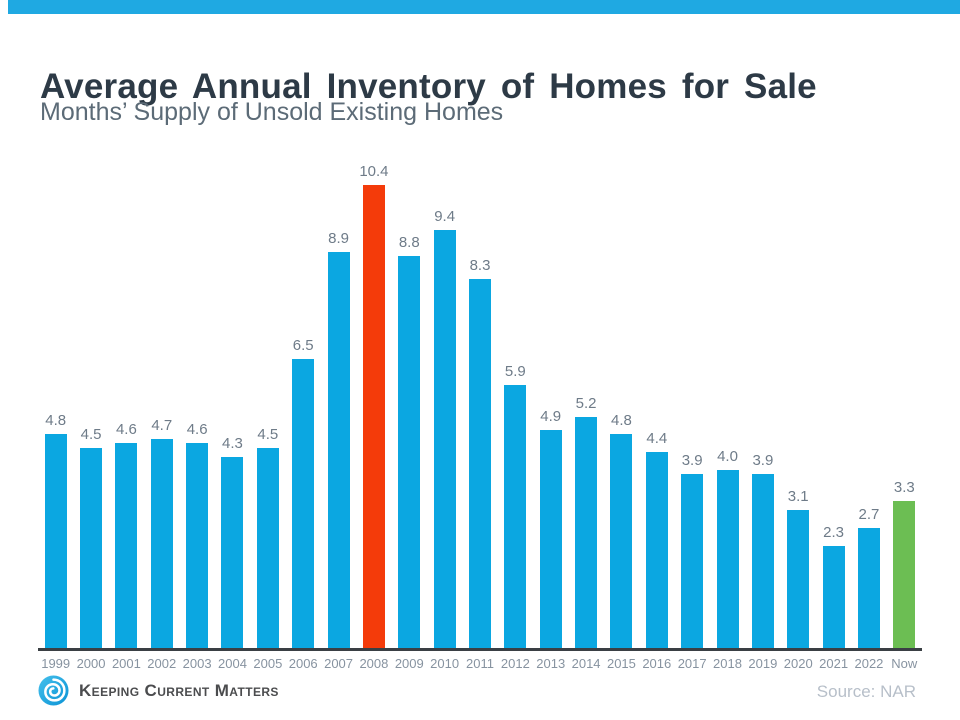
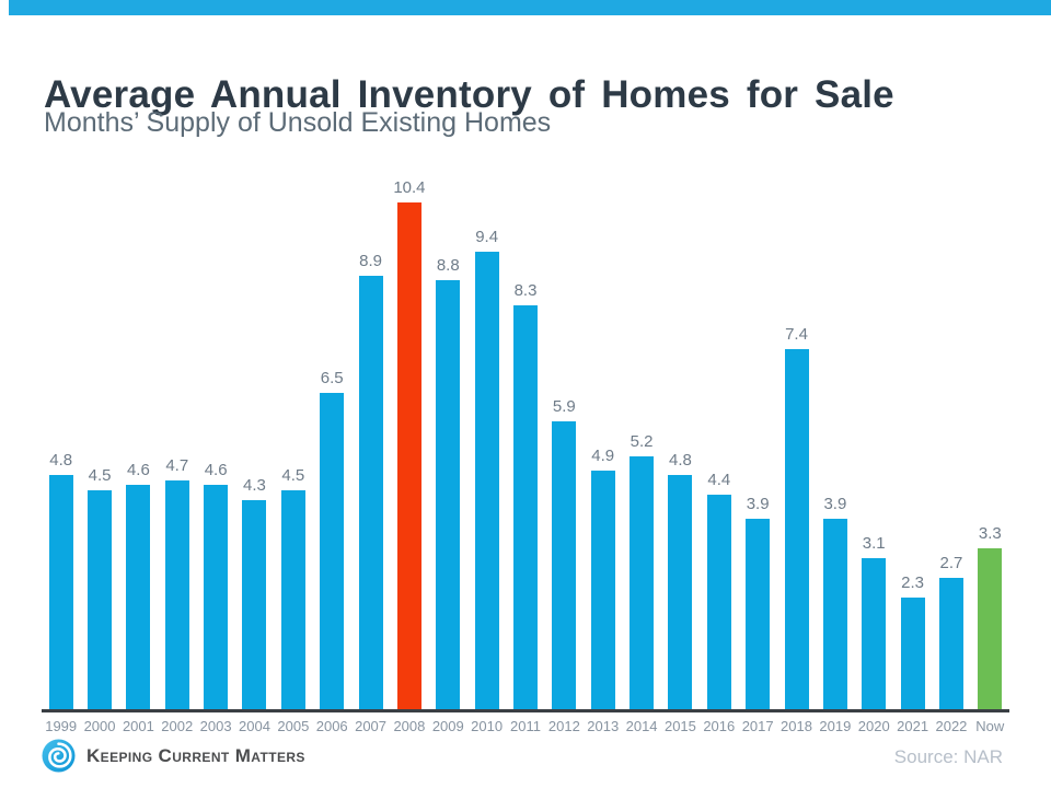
2018: 4.0 -> 7.4
